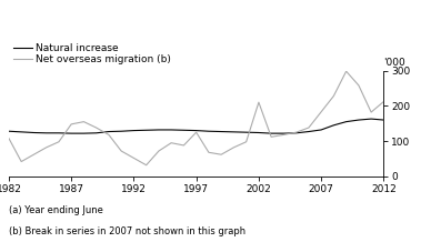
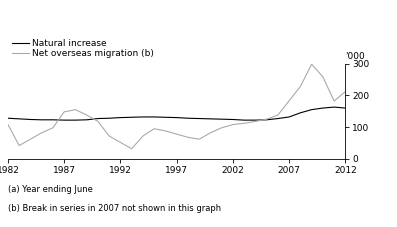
Net overseas migration (b)/1997: 125 -> 78
Net overseas migration (b)/2002: 210 -> 108
